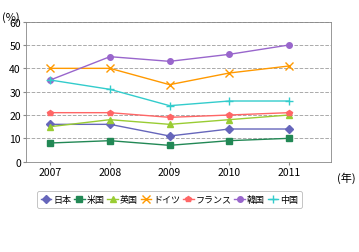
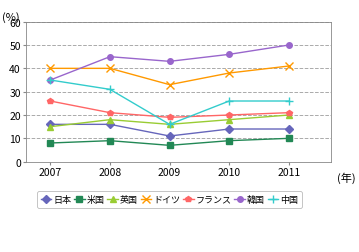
フランス/2007: 21 -> 26
中国/2009: 24 -> 16
